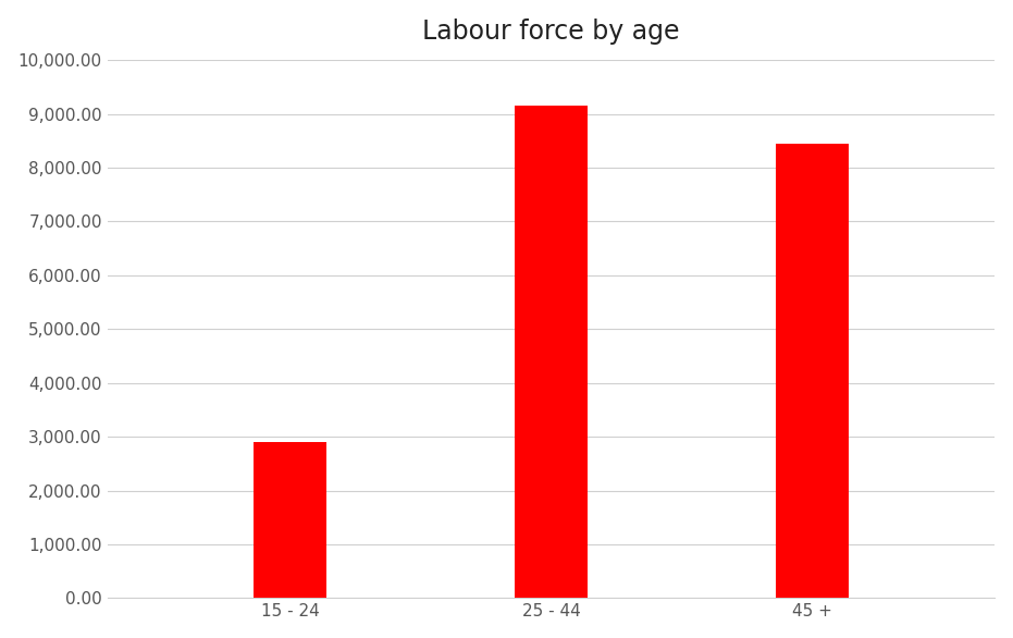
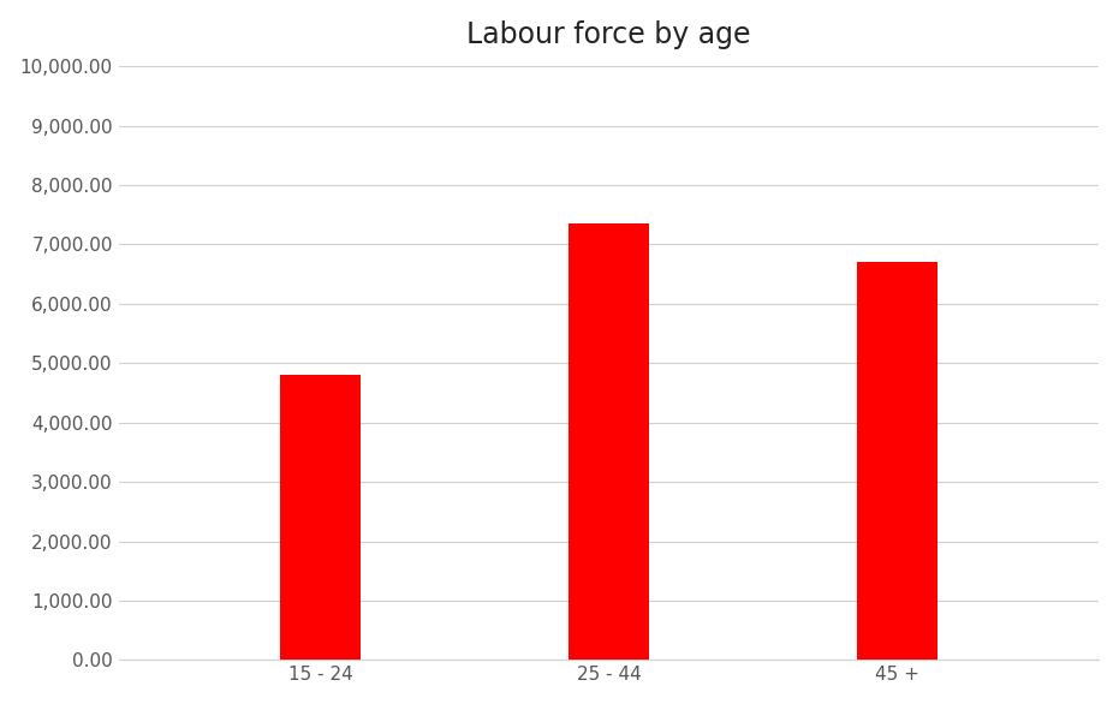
15 - 24: 2,900 -> 4,800
25 - 44: 9,150 -> 7,350
45 +: 8,450 -> 6,700
